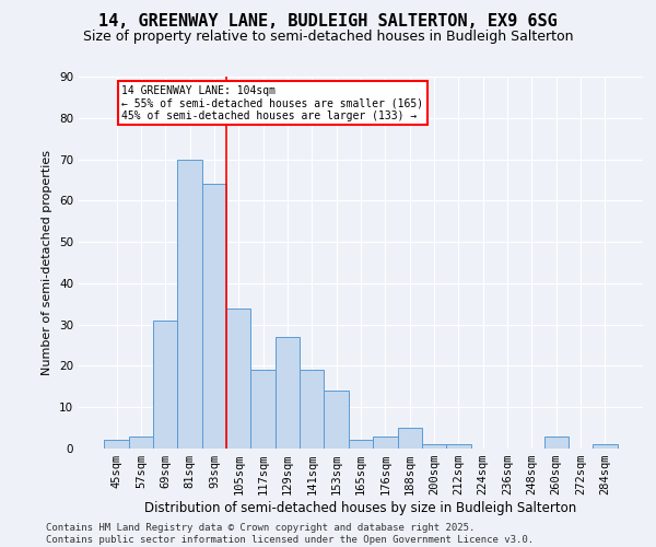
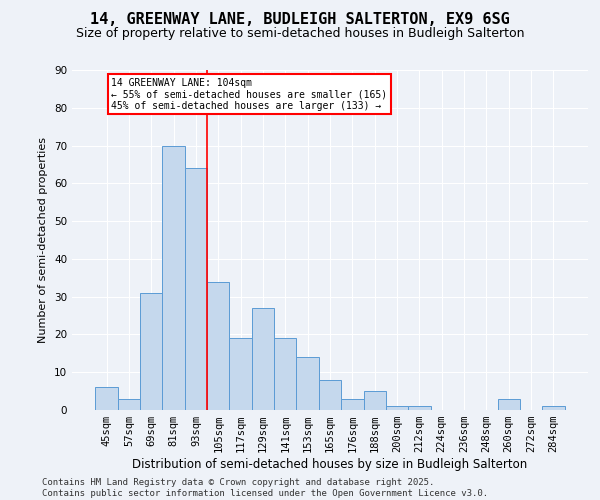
45sqm: 2 -> 6
165sqm: 2 -> 8
